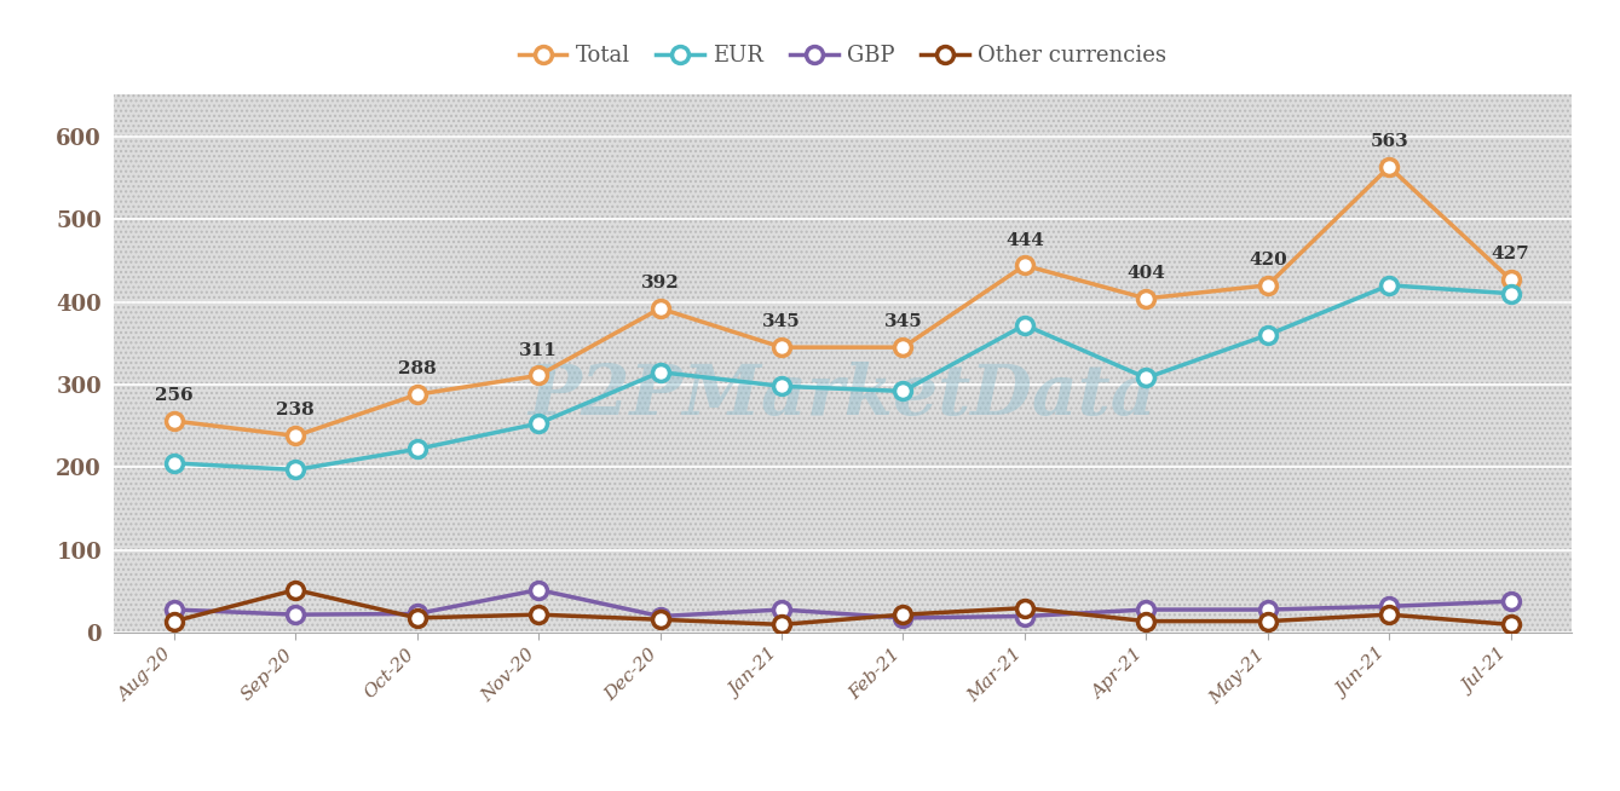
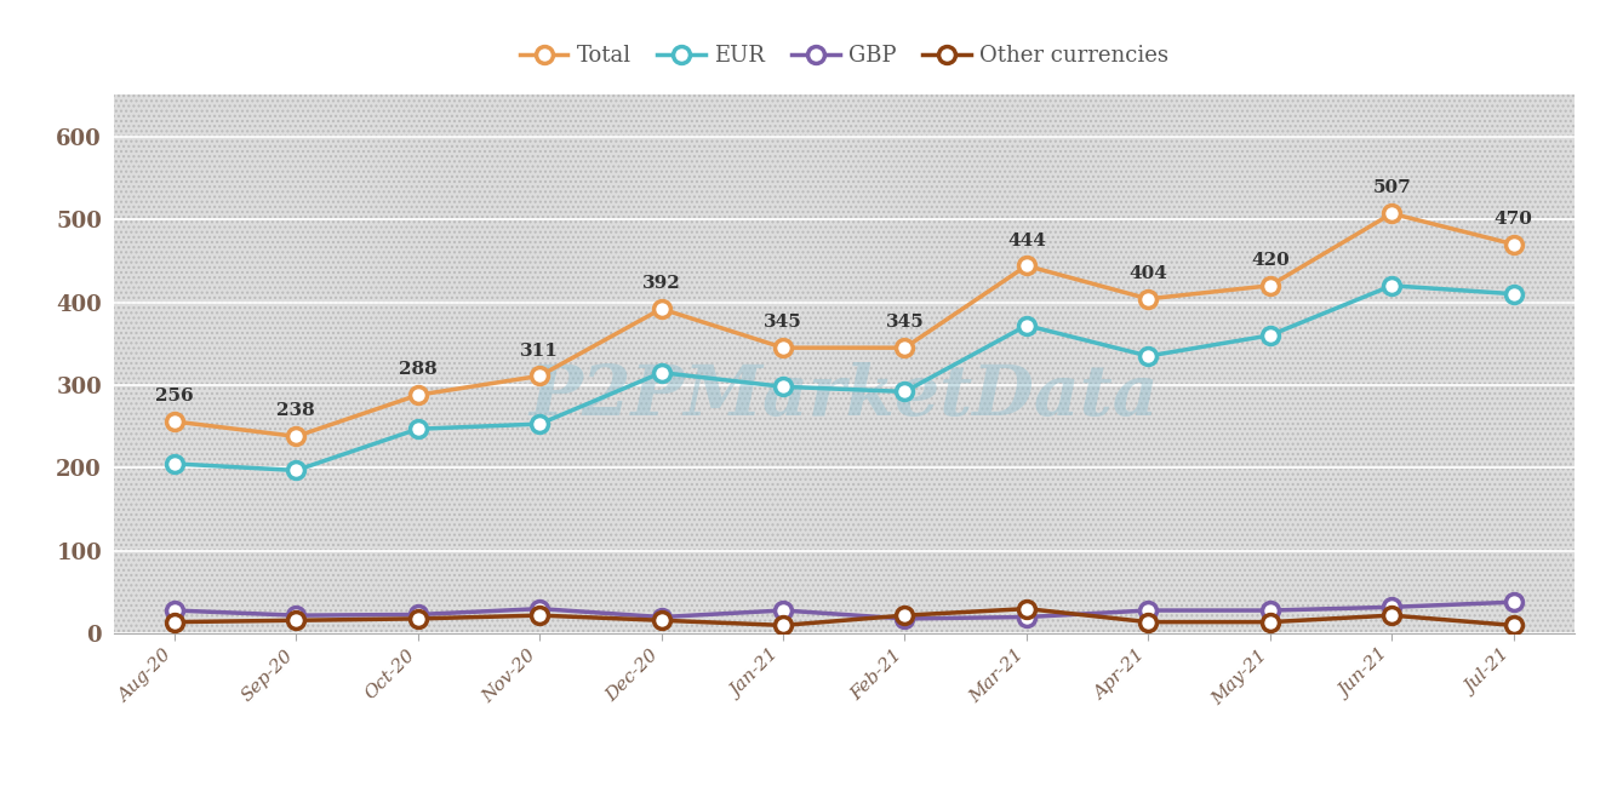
Other currencies/Sep-20: 52 -> 16
EUR/Oct-20: 222 -> 247
GBP/Nov-20: 52 -> 30
EUR/Apr-21: 308 -> 335
Total/Jun-21: 563 -> 507
Total/Jul-21: 427 -> 470
